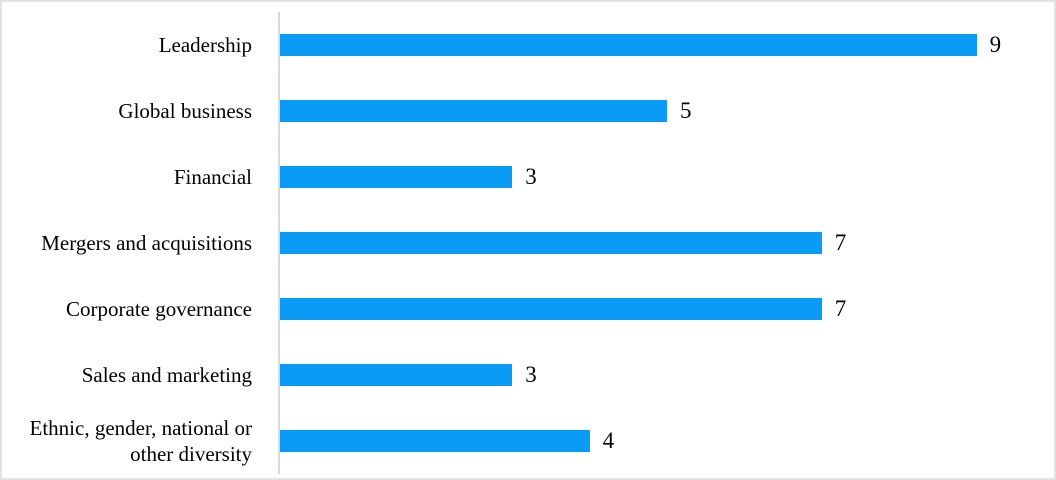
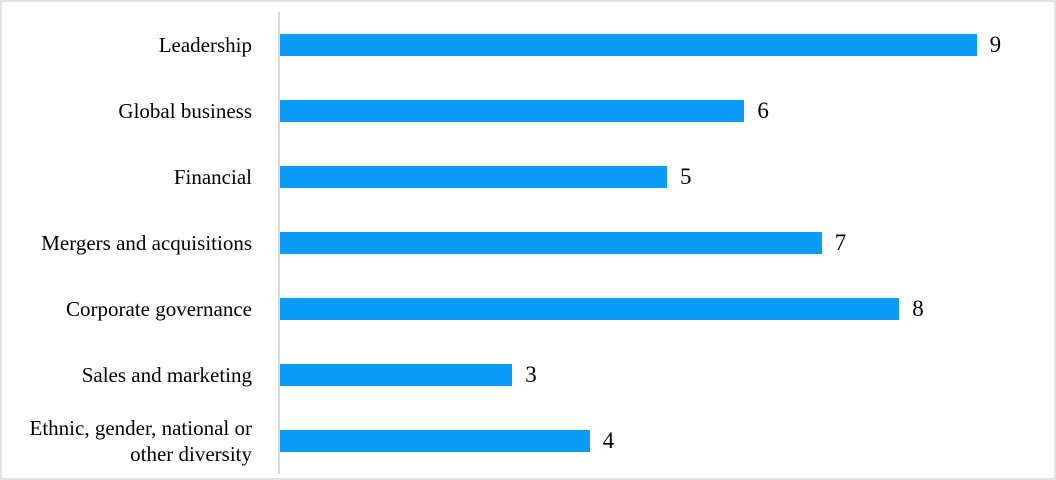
Global business: 5 -> 6
Financial: 3 -> 5
Corporate governance: 7 -> 8
